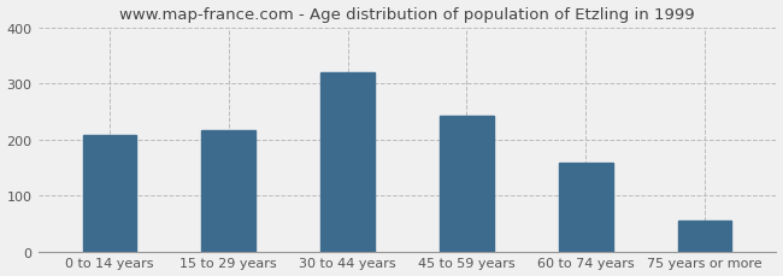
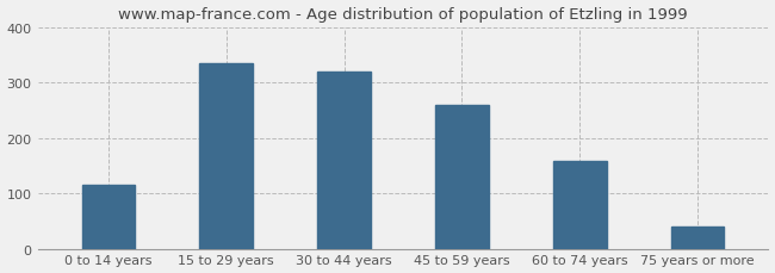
0 to 14 years: 207 -> 115
15 to 29 years: 216 -> 335
45 to 59 years: 242 -> 260
75 years or more: 55 -> 40
